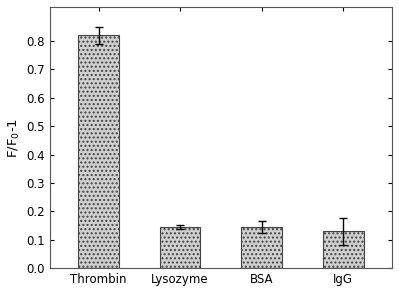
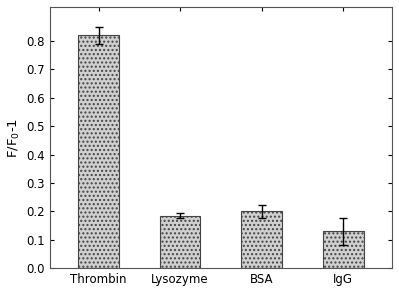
Lysozyme: 0.145 -> 0.185
BSA: 0.145 -> 0.200
